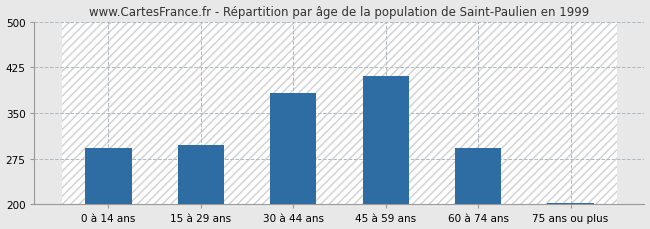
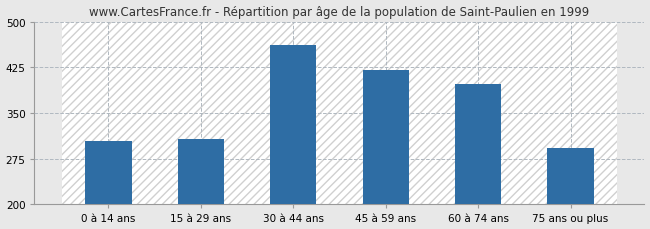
0 à 14 ans: 293 -> 304
15 à 29 ans: 297 -> 308
30 à 44 ans: 383 -> 462
45 à 59 ans: 410 -> 420
60 à 74 ans: 292 -> 398
75 ans ou plus: 203 -> 292
